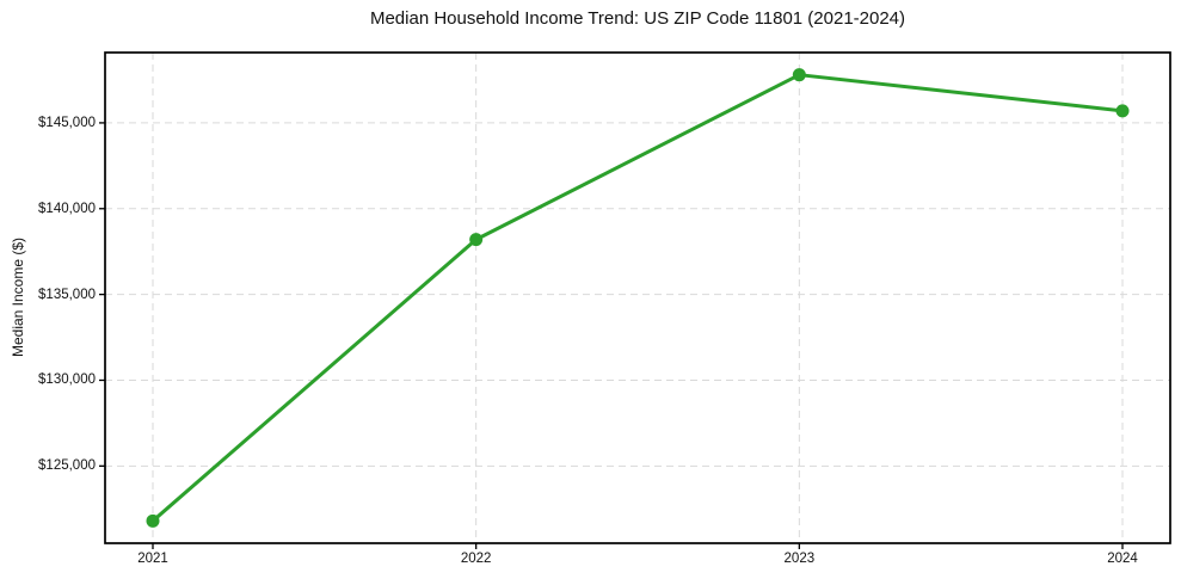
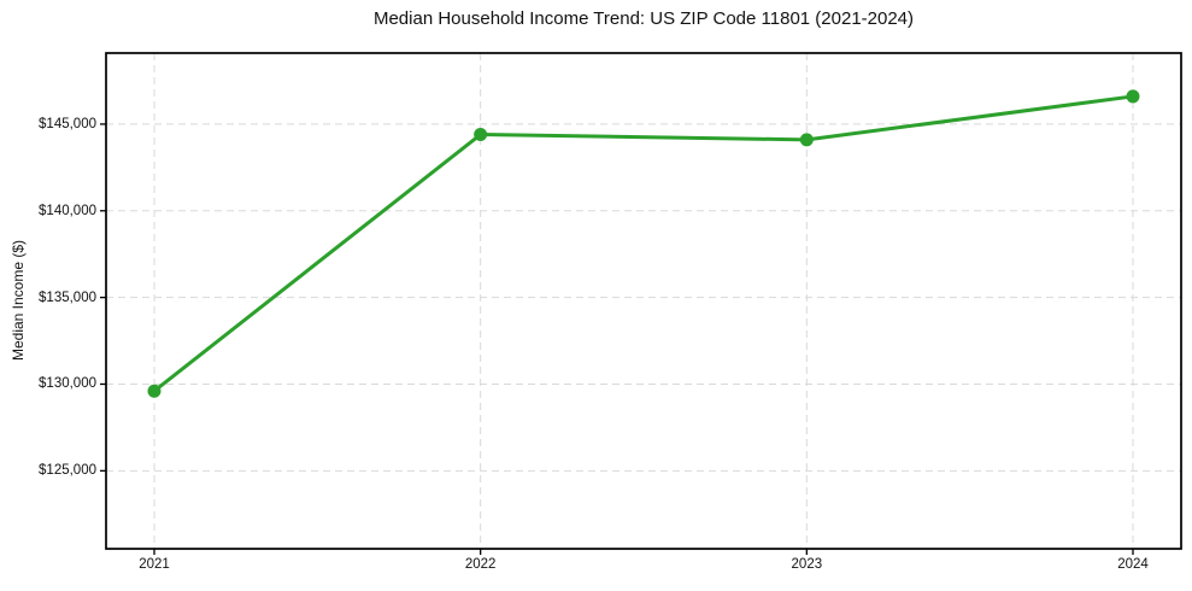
2021: $121800 -> $129600
2022: $138200 -> $144400
2023: $147800 -> $144100
2024: $145700 -> $146600
